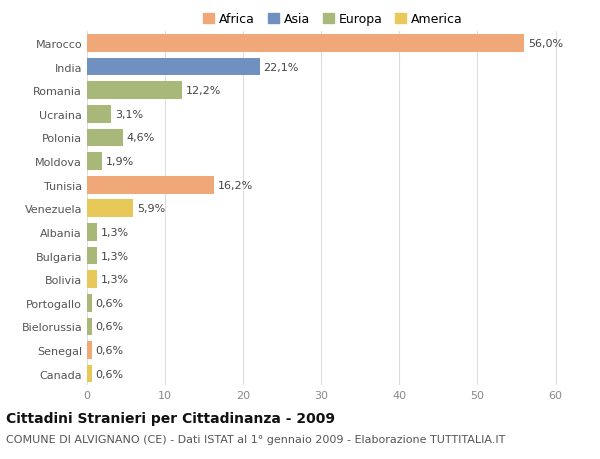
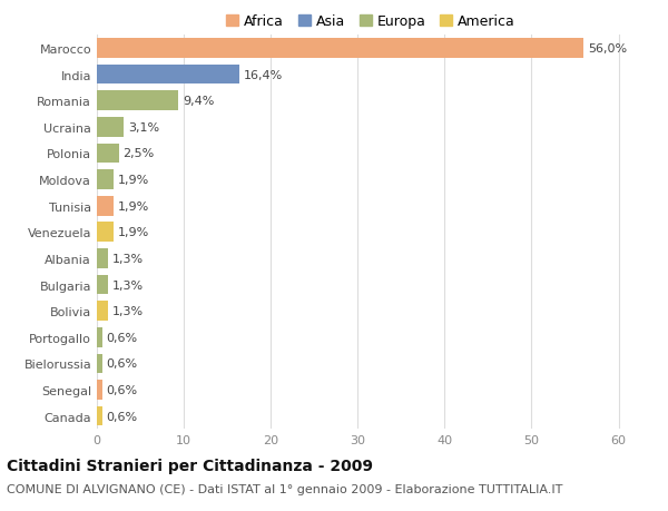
India: 22,1% -> 16,4%
Romania: 12,2% -> 9,4%
Polonia: 4,6% -> 2,5%
Tunisia: 16,2% -> 1,9%
Venezuela: 5,9% -> 1,9%
